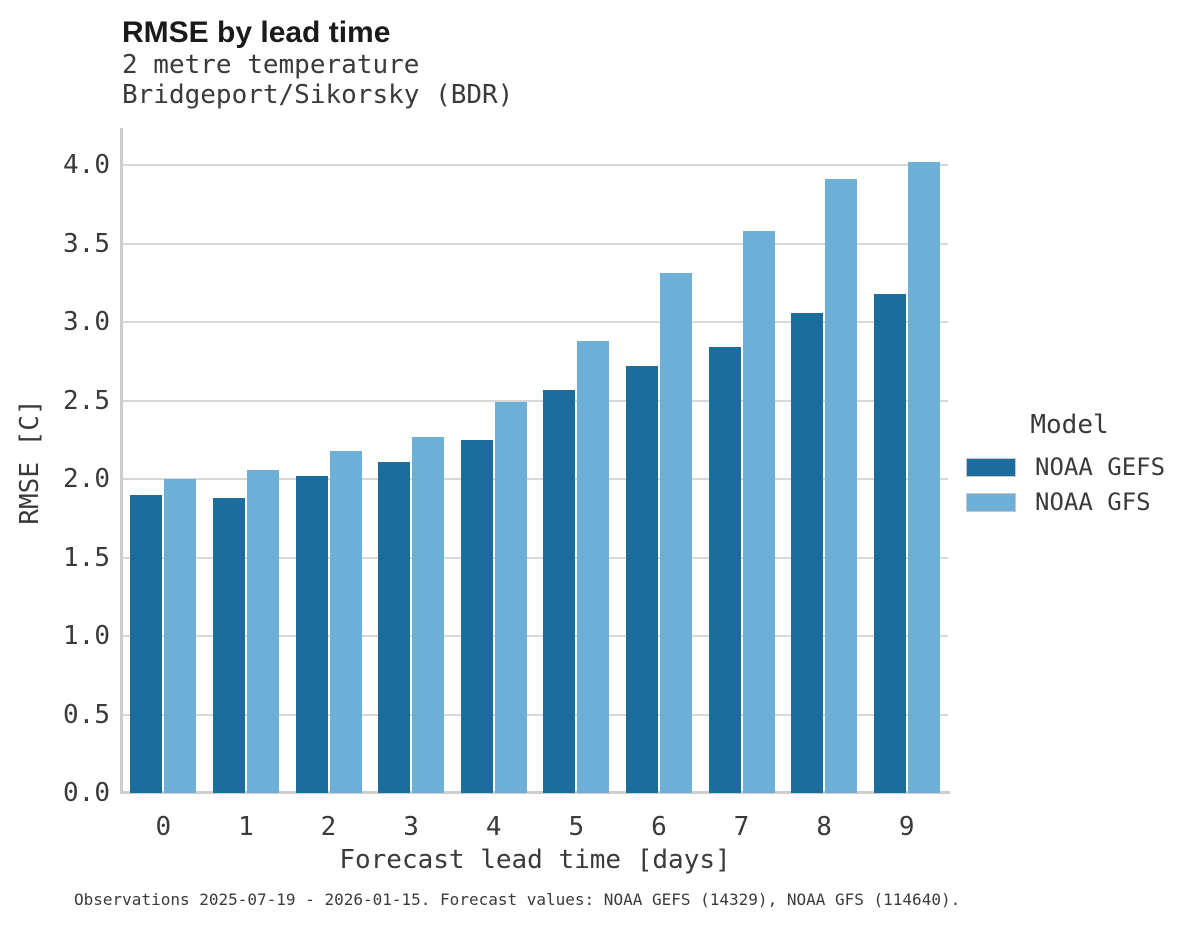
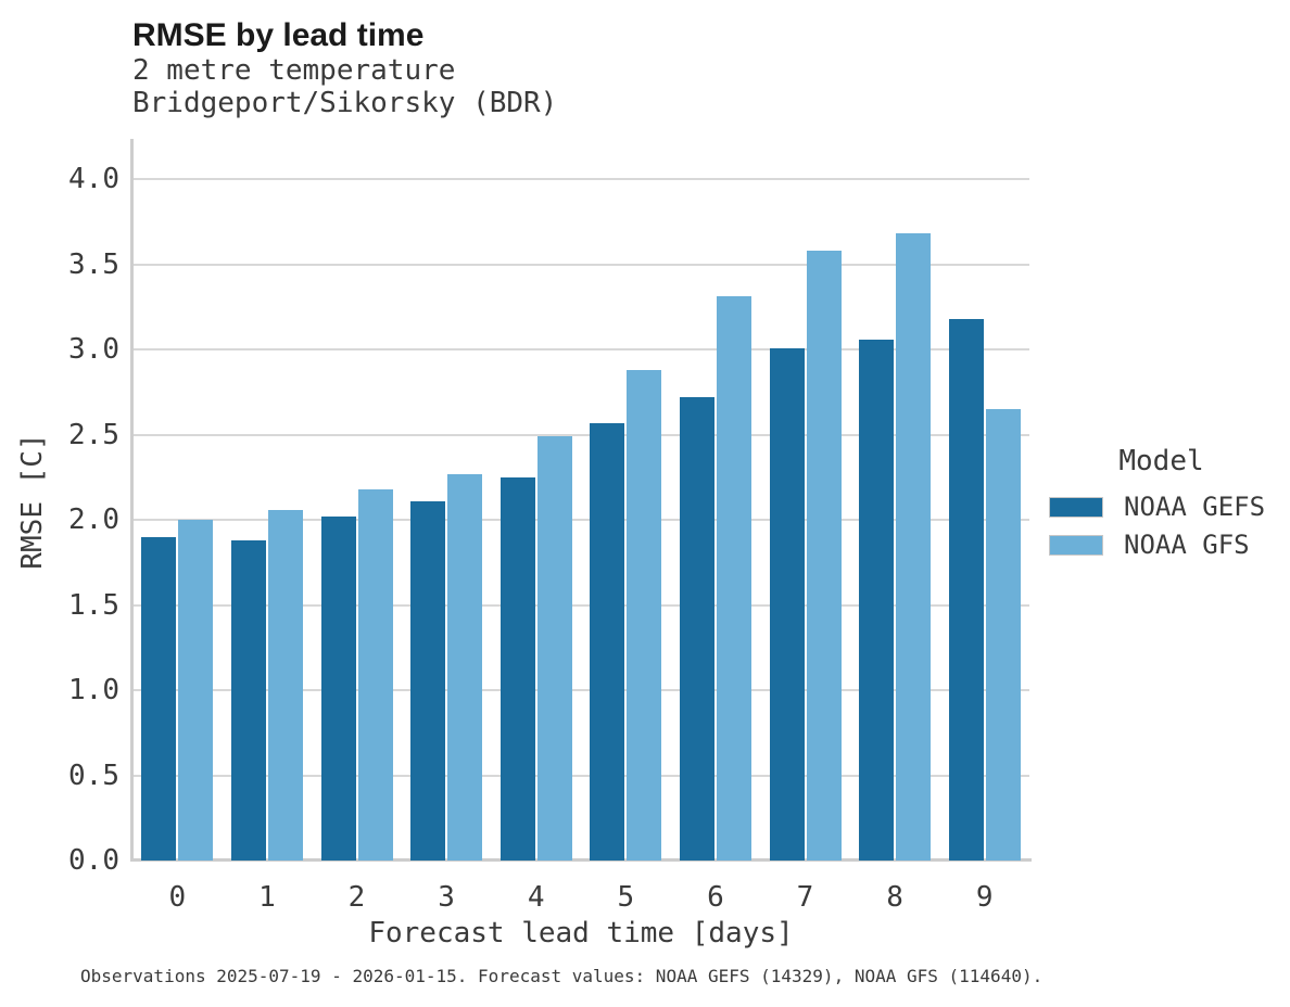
NOAA GEFS/7: 2.84 -> 3.01
NOAA GFS/8: 3.91 -> 3.68
NOAA GFS/9: 4.02 -> 2.65
